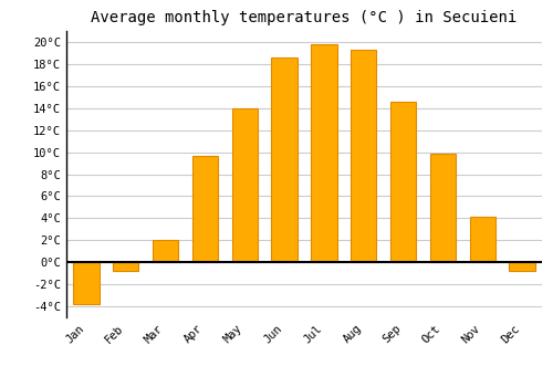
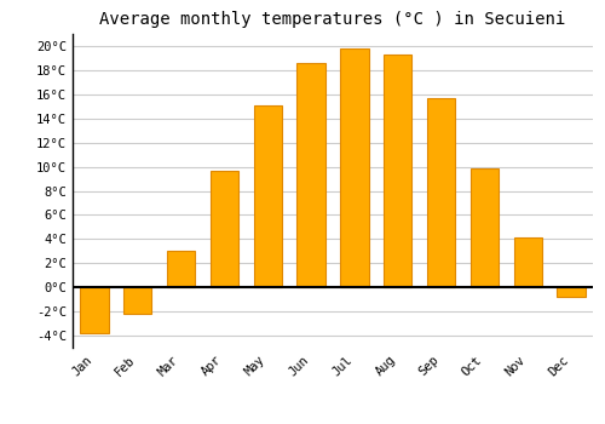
Feb: -0.8°C -> -2.2°C
Mar: 2.0°C -> 3.0°C
May: 14.0°C -> 15.1°C
Sep: 14.6°C -> 15.7°C
